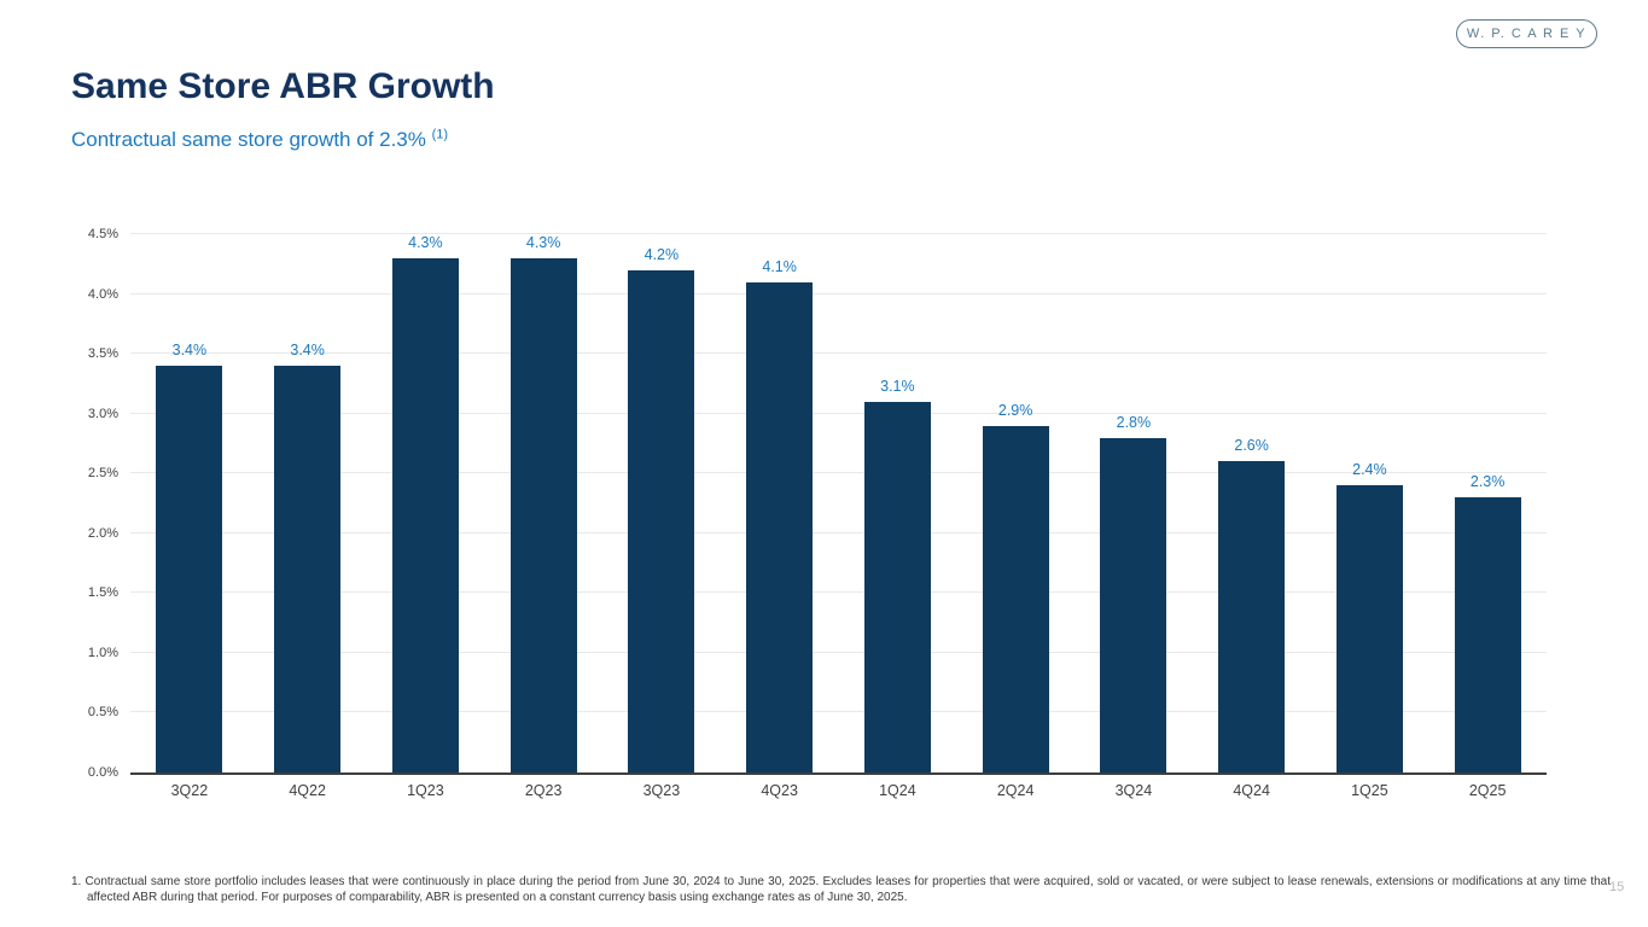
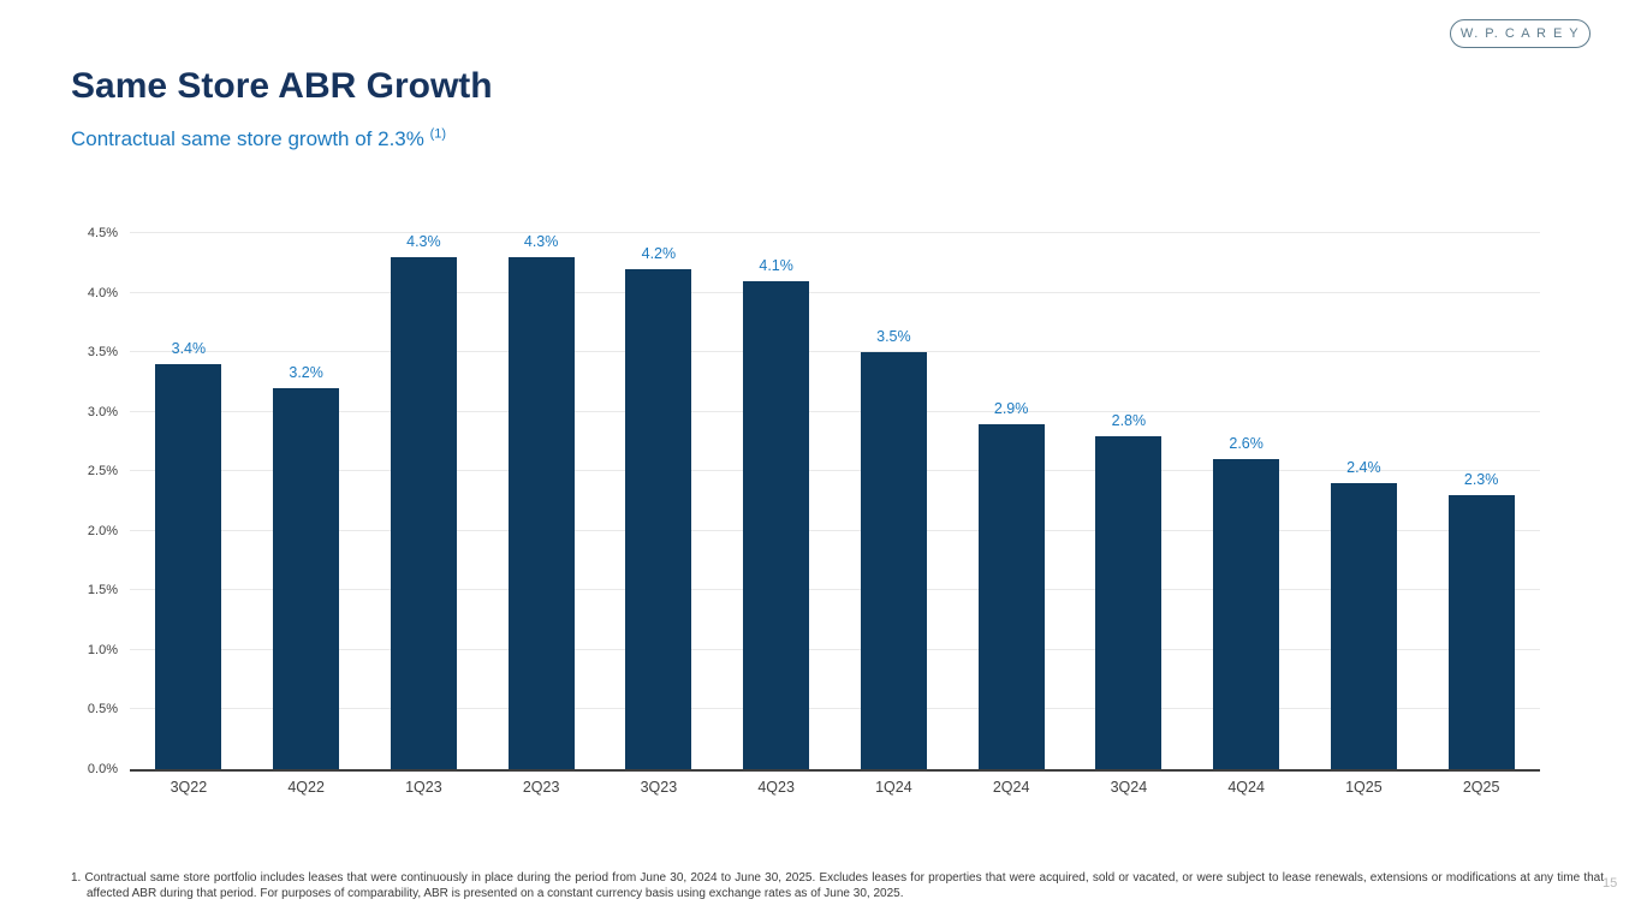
4Q22: 3.4% -> 3.2%
1Q24: 3.1% -> 3.5%
